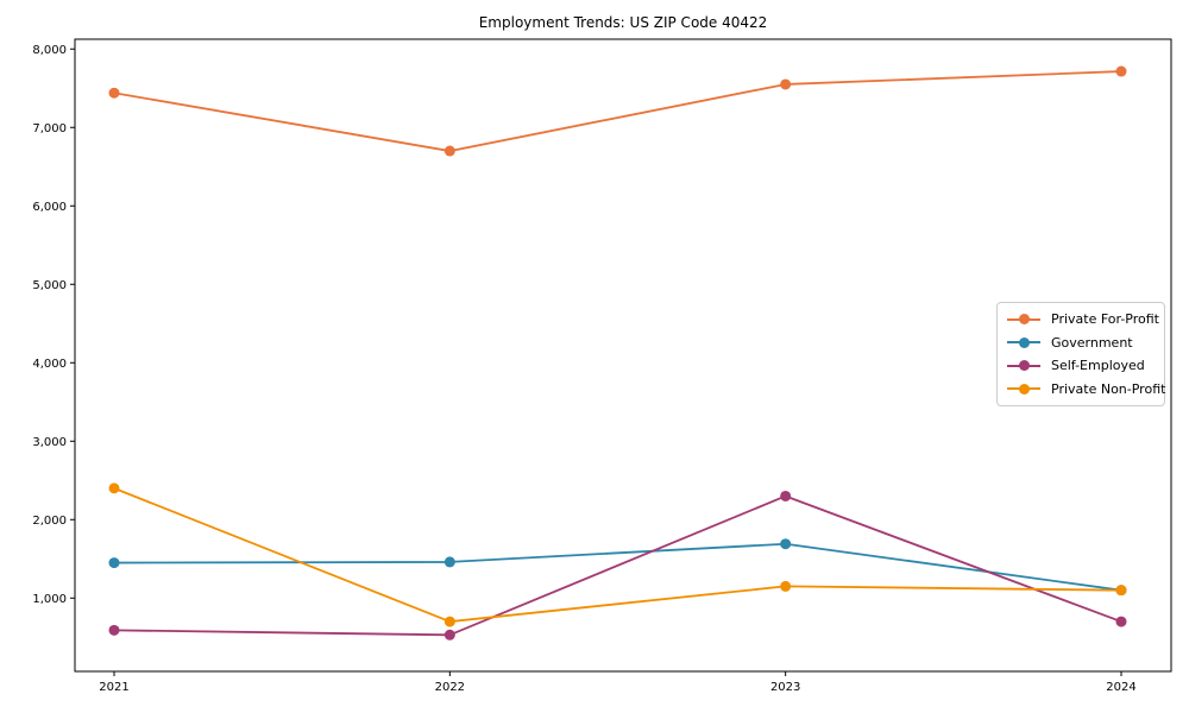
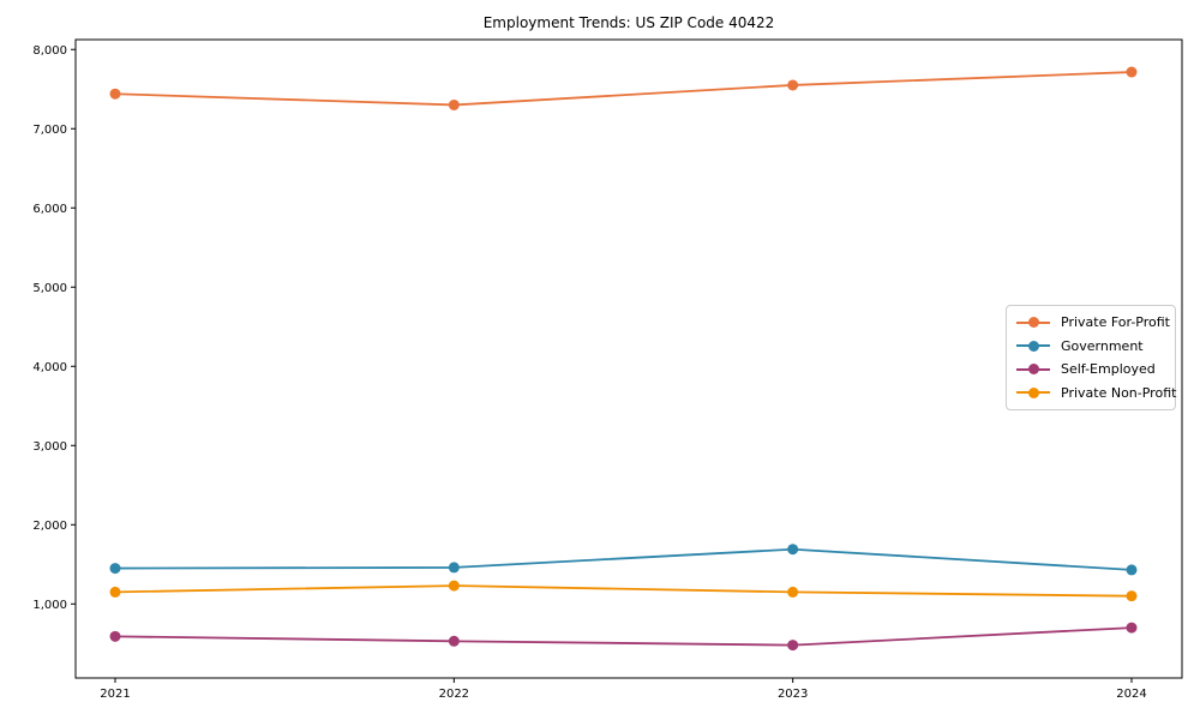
Private Non-Profit/2021: 2400 -> 1200
Private For-Profit/2022: 6700 -> 7300
Private Non-Profit/2022: 700 -> 1200
Self-Employed/2023: 2300 -> 500
Government/2024: 1100 -> 1400
